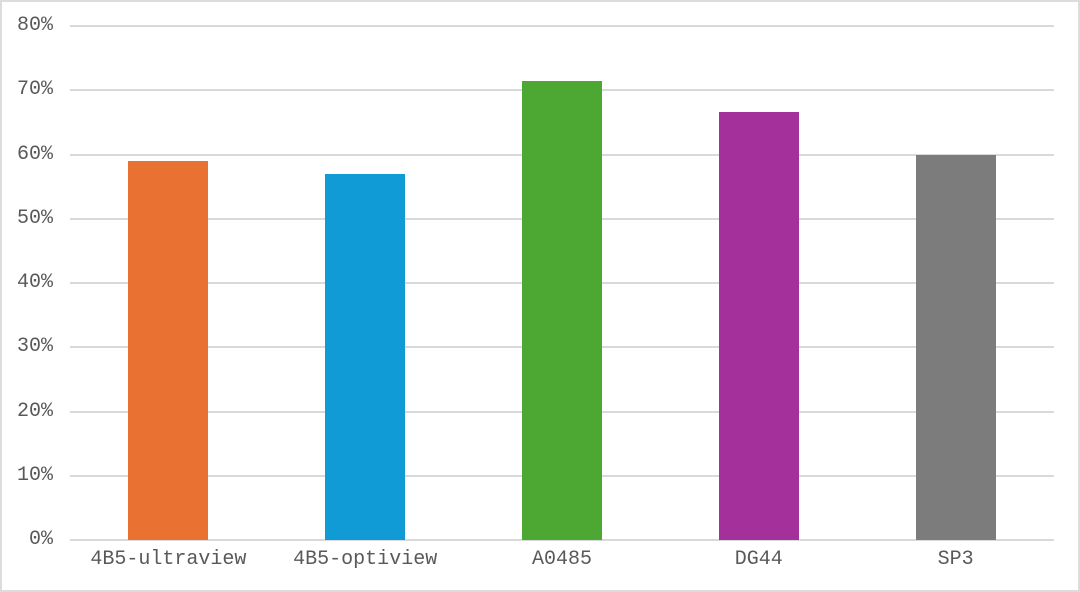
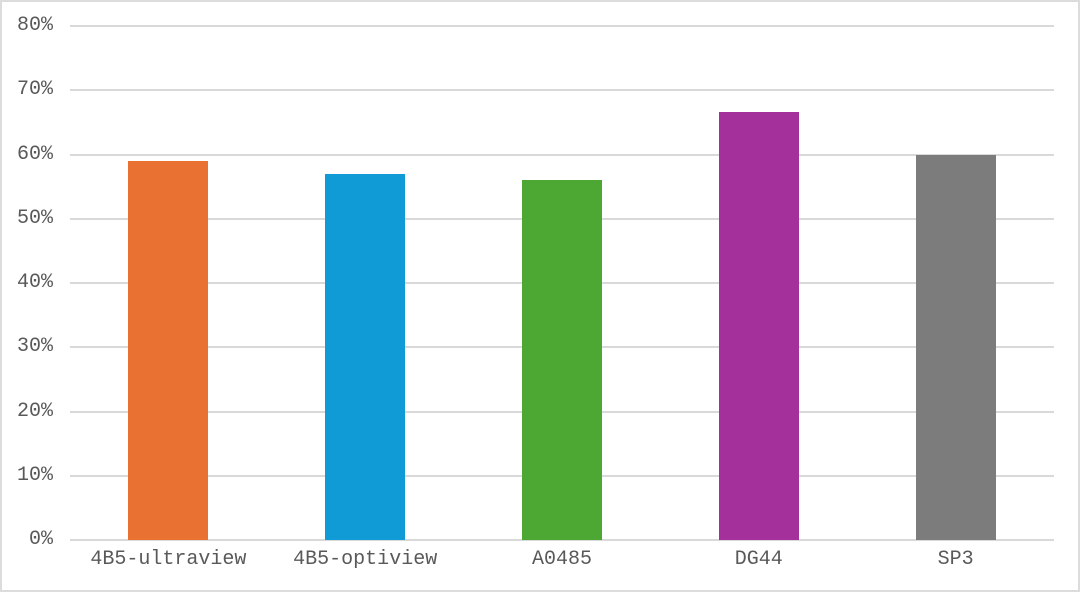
A0485: 72% -> 56%
